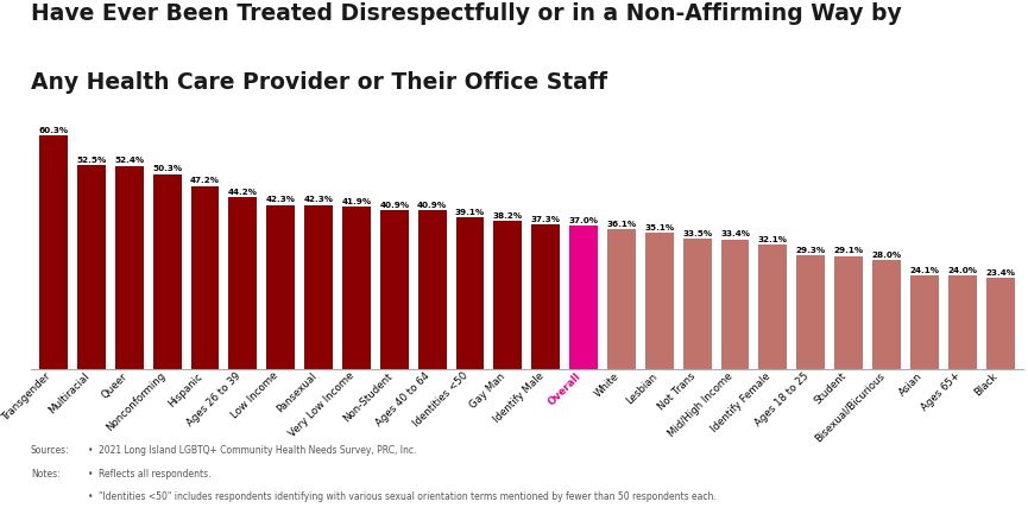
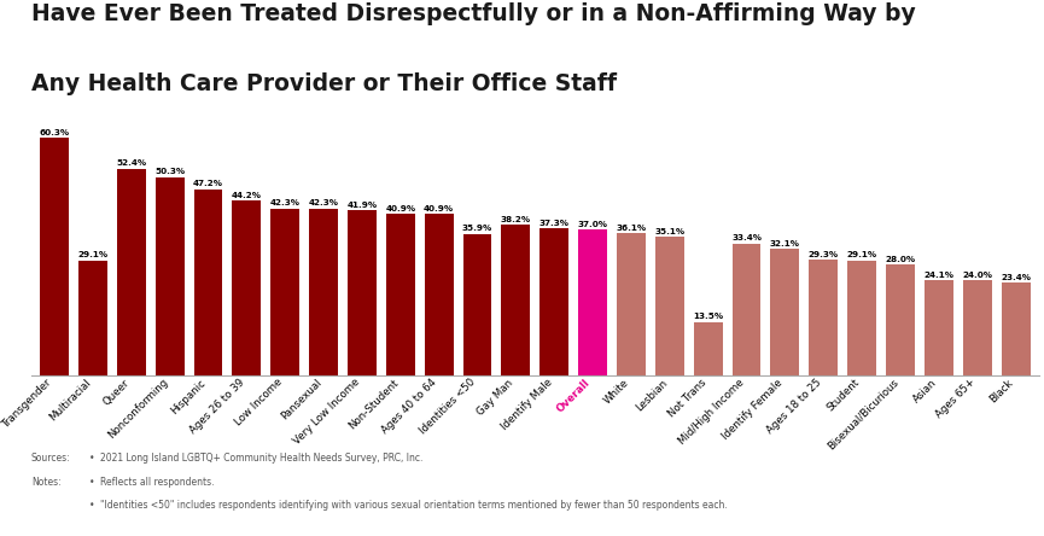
Multiracial: 52.5% -> 29.1%
Identities <50: 39.1% -> 35.9%
Not Trans: 33.5% -> 13.5%
